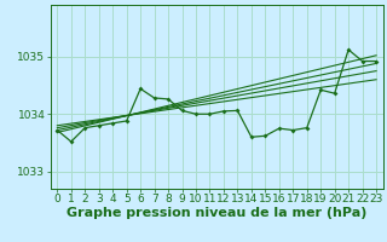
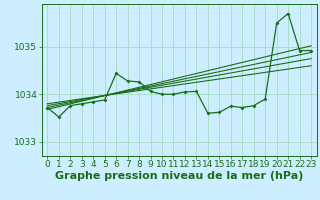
19: 1034.42 -> 1033.90
20: 1034.36 -> 1035.50
21: 1035.12 -> 1035.70
